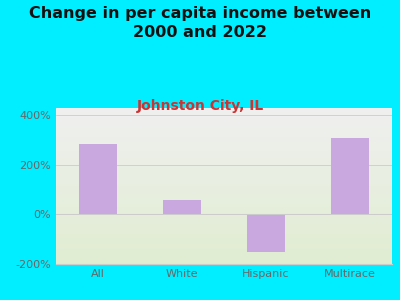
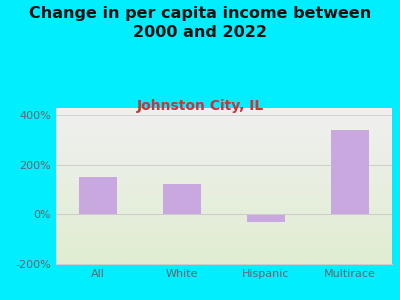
All: 285% -> 150%
White: 60% -> 125%
Hispanic: -150% -> -30%
Multirace: 310% -> 340%
